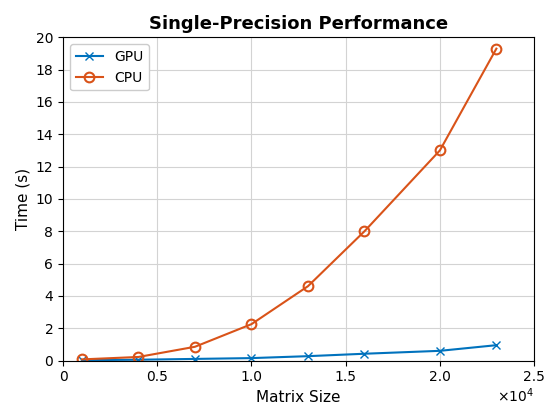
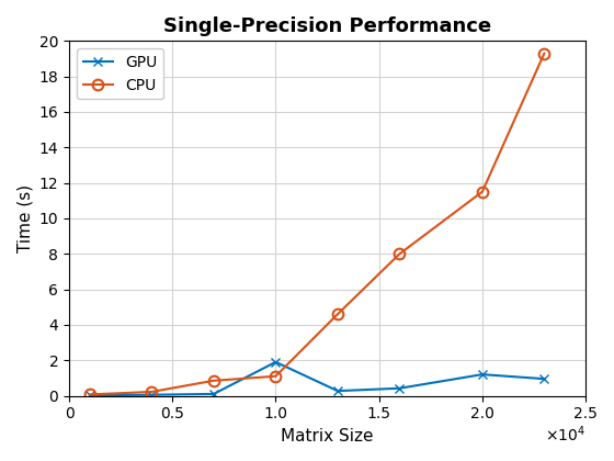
GPU/1.0: 0.1 -> 1.9
CPU/1.0: 2.2 -> 1.1
GPU/2.0: 0.6 -> 1.2
CPU/2.0: 13.0 -> 11.5
